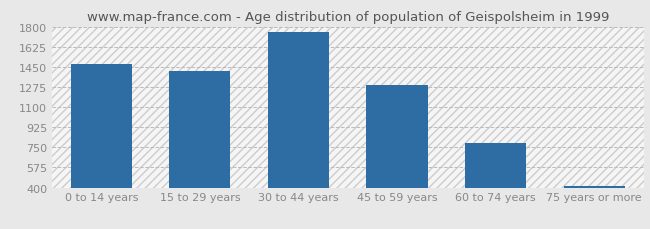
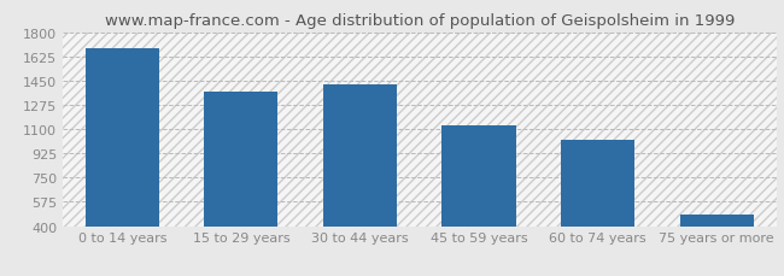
0 to 14 years: 1480 -> 1680
15 to 29 years: 1420 -> 1370
30 to 44 years: 1750 -> 1420
45 to 59 years: 1290 -> 1130
60 to 74 years: 790 -> 1020
75 years or more: 420 -> 480
